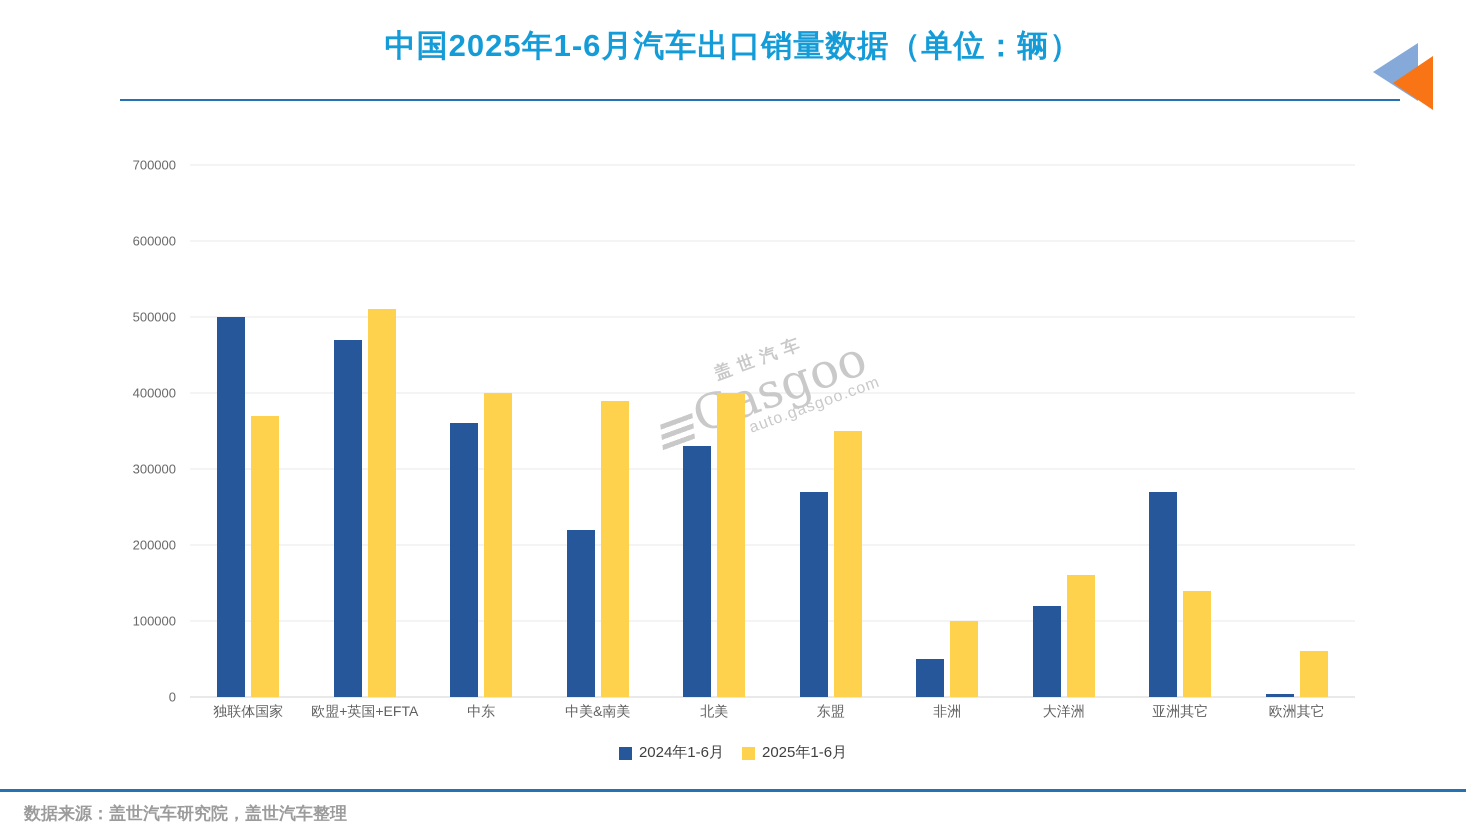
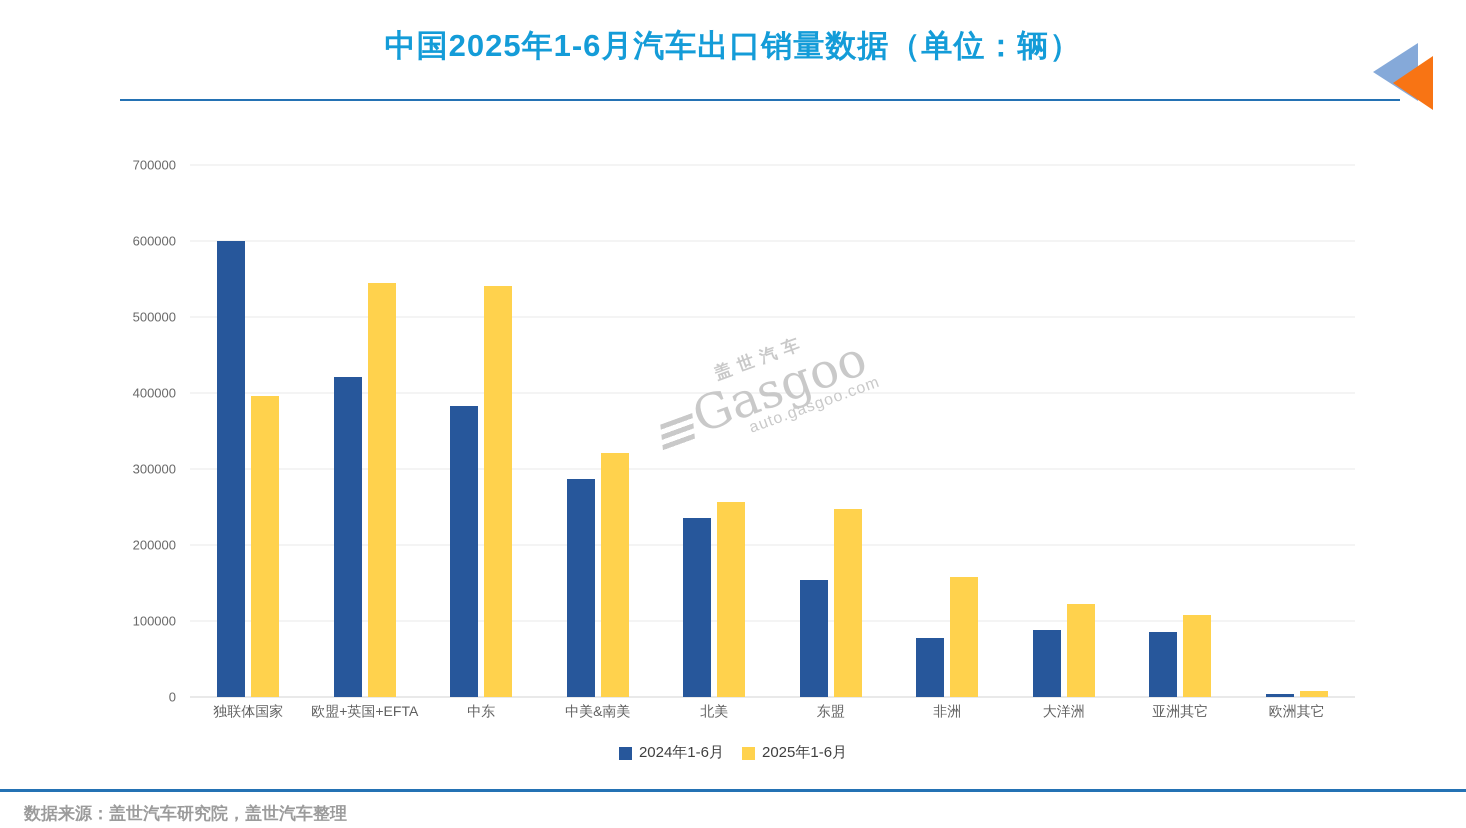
2024年1-6月/独联体国家: 500000 -> 600000
2025年1-6月/独联体国家: 370000 -> 400000
2024年1-6月/欧盟+英国+EFTA: 470000 -> 420000
2025年1-6月/欧盟+英国+EFTA: 510000 -> 540000
2024年1-6月/中东: 360000 -> 380000
2025年1-6月/中东: 400000 -> 540000
2024年1-6月/中美&南美: 220000 -> 290000
2025年1-6月/中美&南美: 390000 -> 320000
2024年1-6月/北美: 330000 -> 240000
2025年1-6月/北美: 400000 -> 260000
2024年1-6月/东盟: 270000 -> 150000
2025年1-6月/东盟: 350000 -> 250000
2024年1-6月/非洲: 50000 -> 80000
2025年1-6月/非洲: 100000 -> 160000
2024年1-6月/大洋洲: 120000 -> 90000
2025年1-6月/大洋洲: 160000 -> 120000
2024年1-6月/亚洲其它: 270000 -> 80000
2025年1-6月/亚洲其它: 140000 -> 110000
2025年1-6月/欧洲其它: 60000 -> 10000
